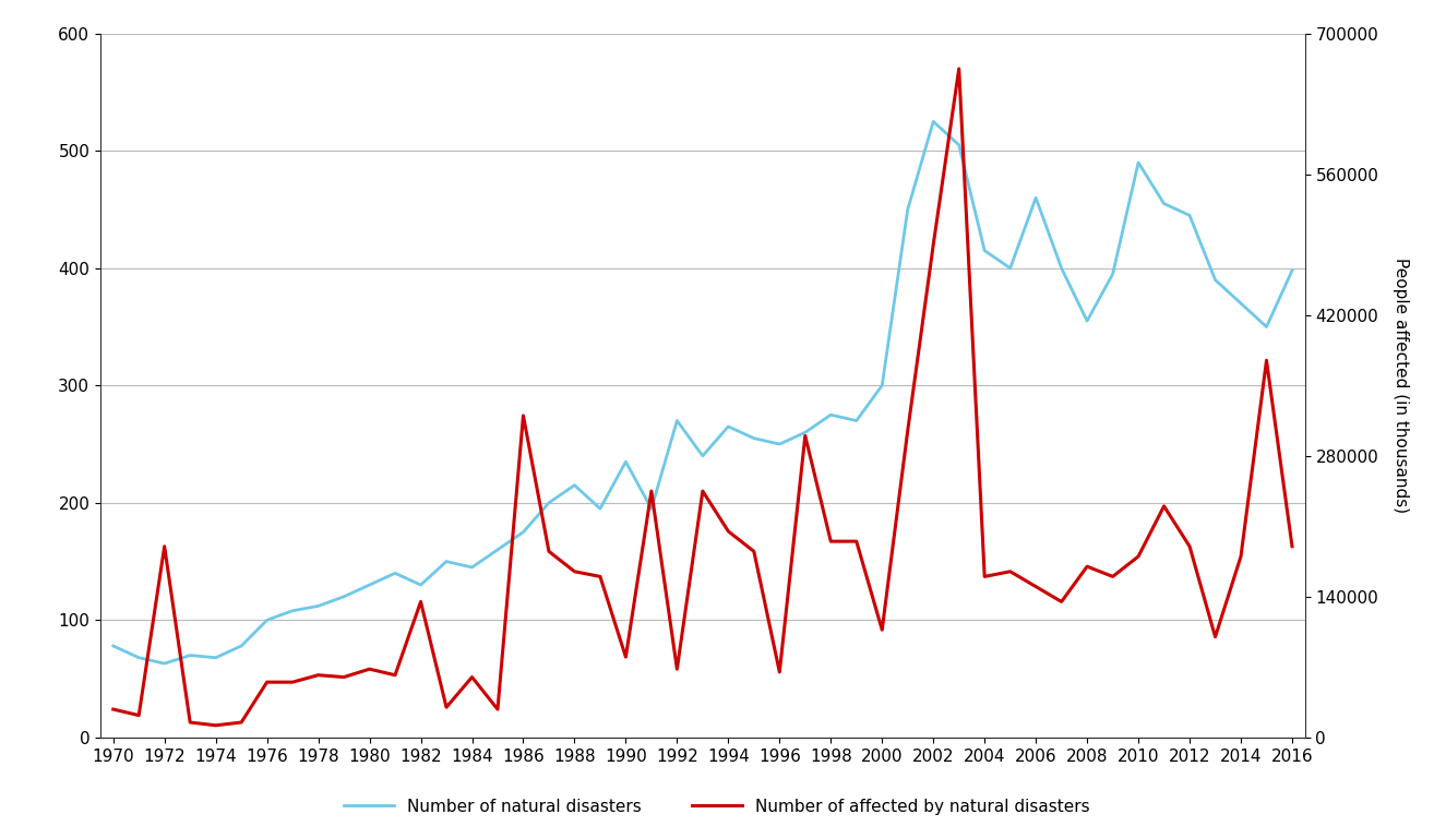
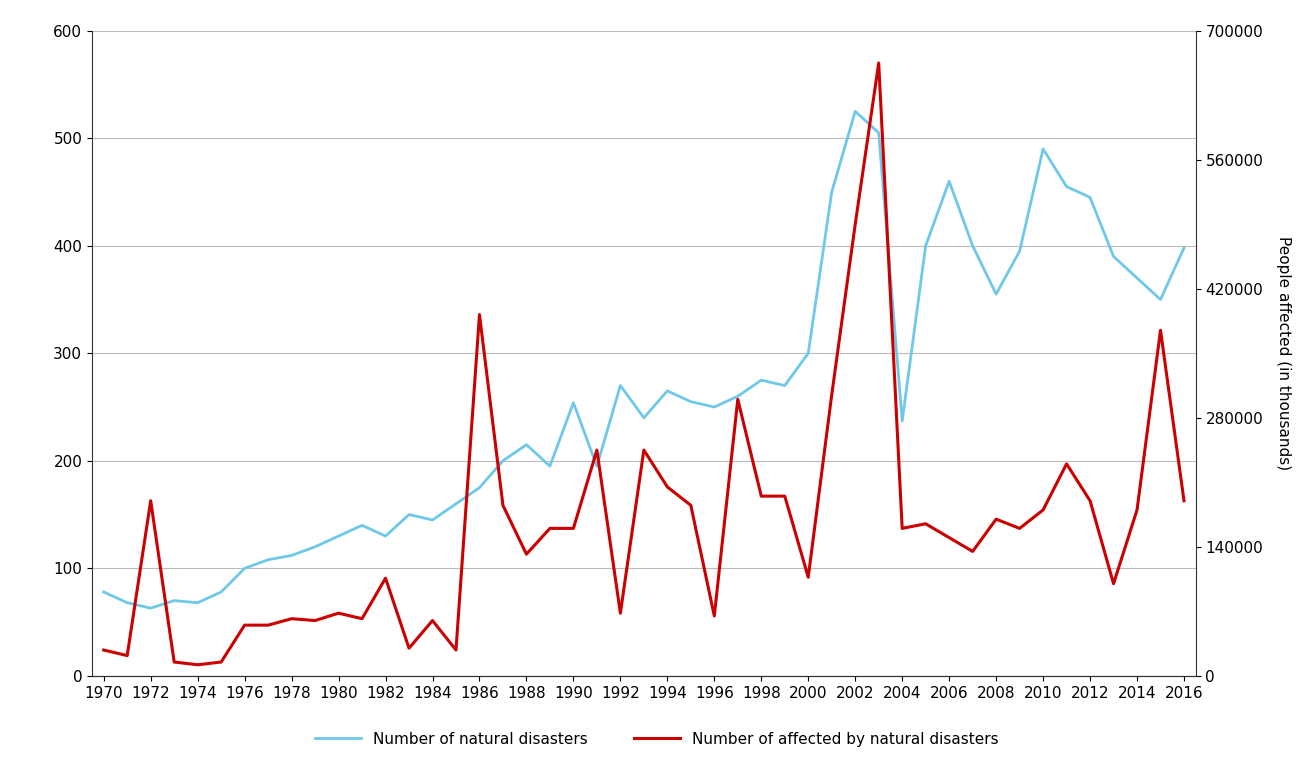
Number of affected by natural disasters/1982: 135000 -> 106000
Number of affected by natural disasters/1986: 320000 -> 392000
Number of affected by natural disasters/1988: 165000 -> 132000
Number of natural disasters/1990: 235 -> 254
Number of affected by natural disasters/1990: 80000 -> 160000
Number of natural disasters/2004: 415 -> 237
